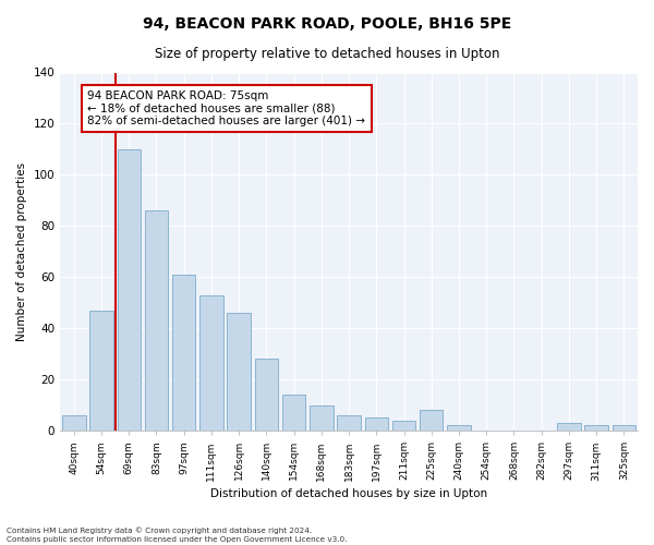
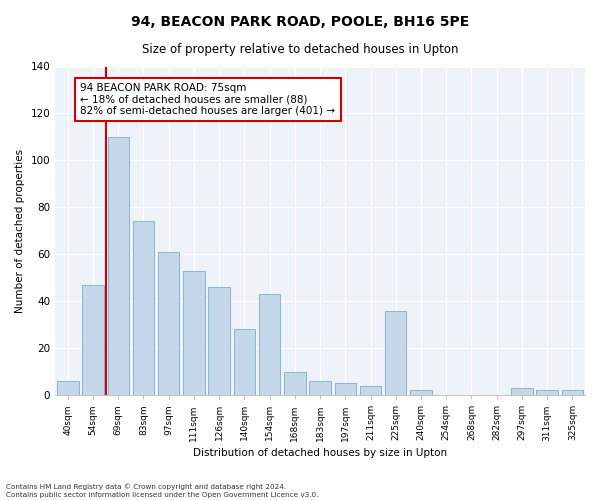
83sqm: 86 -> 74
154sqm: 14 -> 43
225sqm: 8 -> 36
